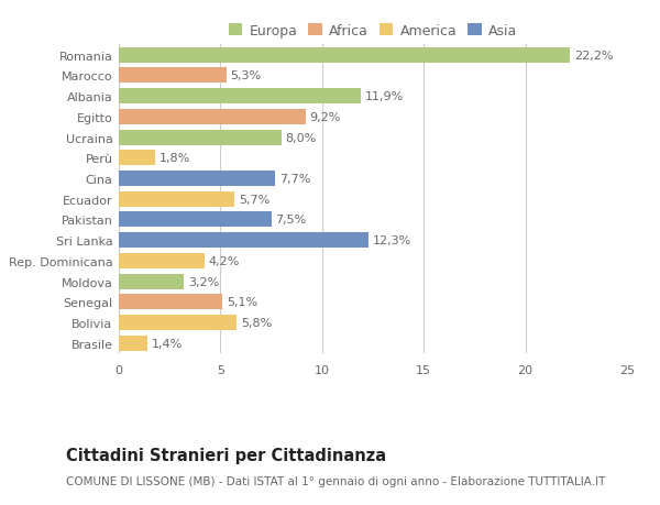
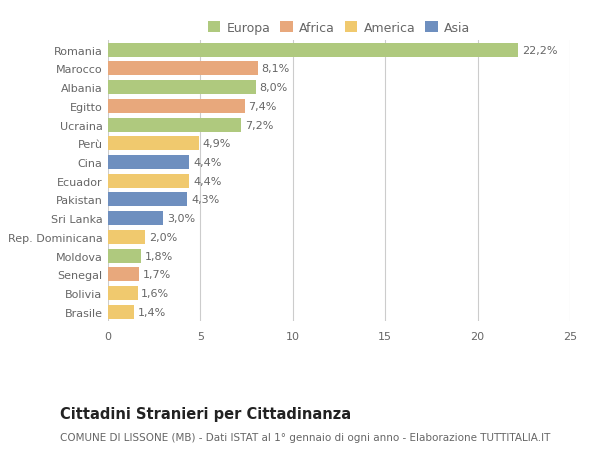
Marocco: 5,3% -> 8,1%
Albania: 11,9% -> 8,0%
Egitto: 9,2% -> 7,4%
Ucraina: 8,0% -> 7,2%
Perù: 1,8% -> 4,9%
Cina: 7,7% -> 4,4%
Ecuador: 5,7% -> 4,4%
Pakistan: 7,5% -> 4,3%
Sri Lanka: 12,3% -> 3,0%
Rep. Dominicana: 4,2% -> 2,0%
Moldova: 3,2% -> 1,8%
Senegal: 5,1% -> 1,7%
Bolivia: 5,8% -> 1,6%
